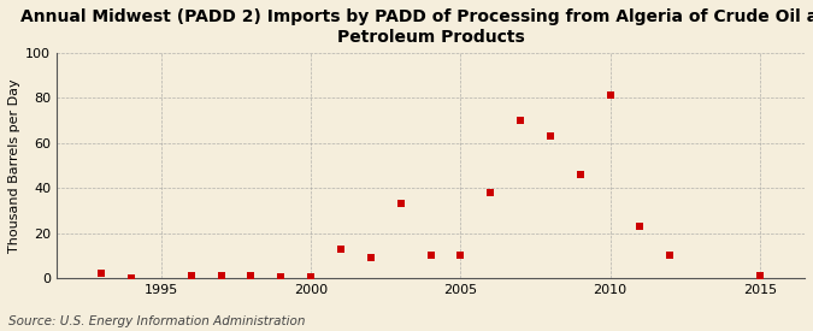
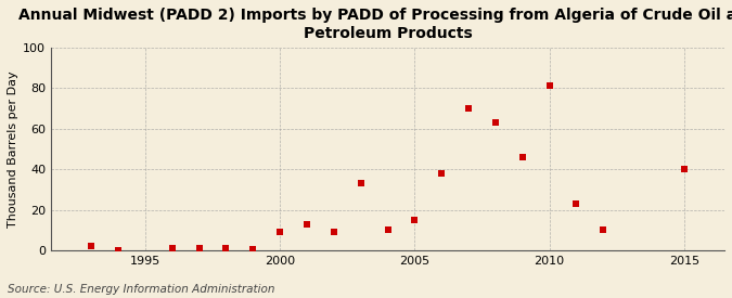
2000: 0 -> 9
2005: 10 -> 15
2015: 1 -> 40
